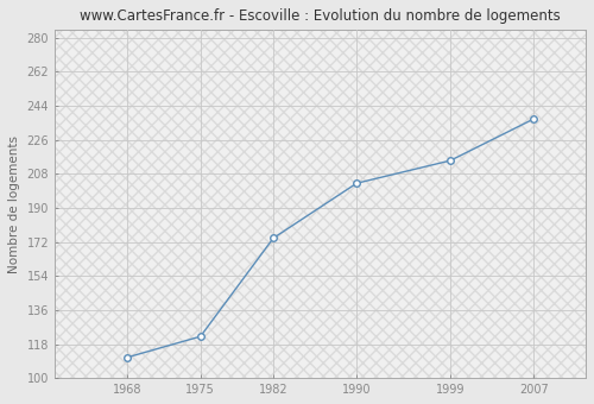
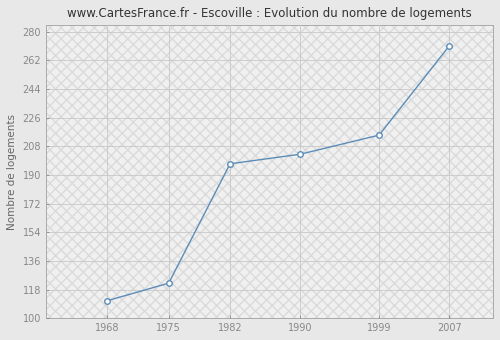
1982: 174 -> 197
2007: 237 -> 271
